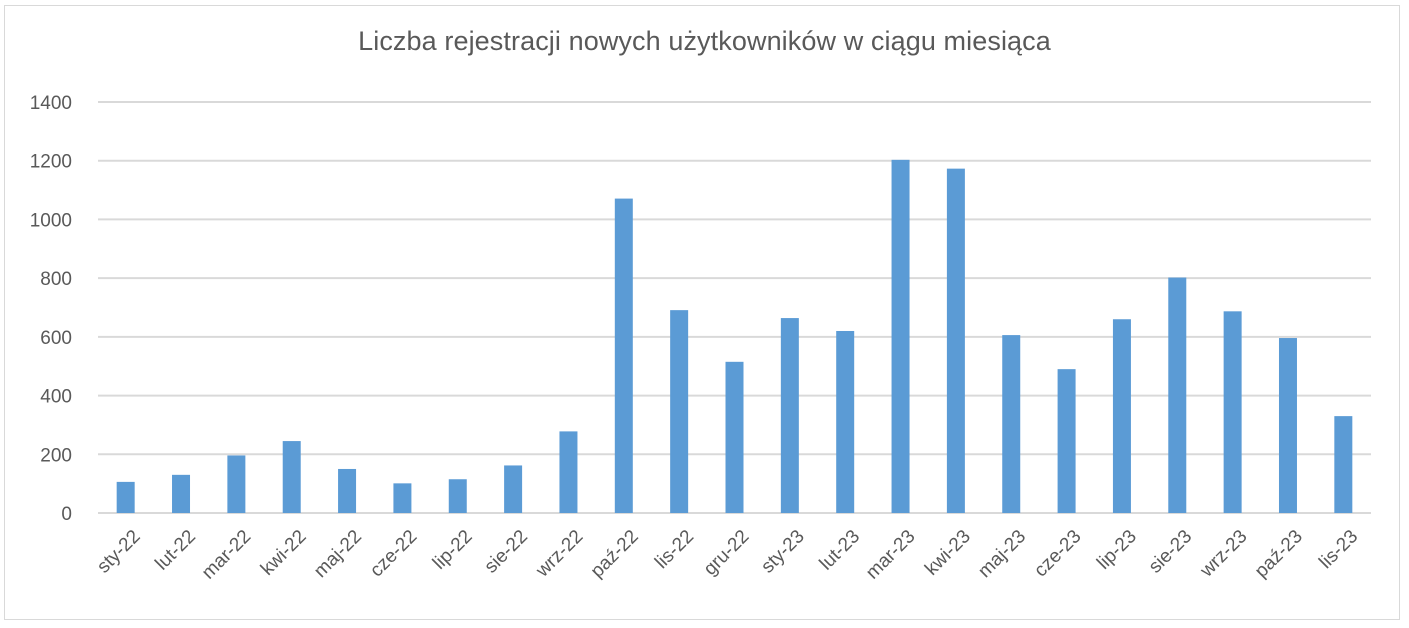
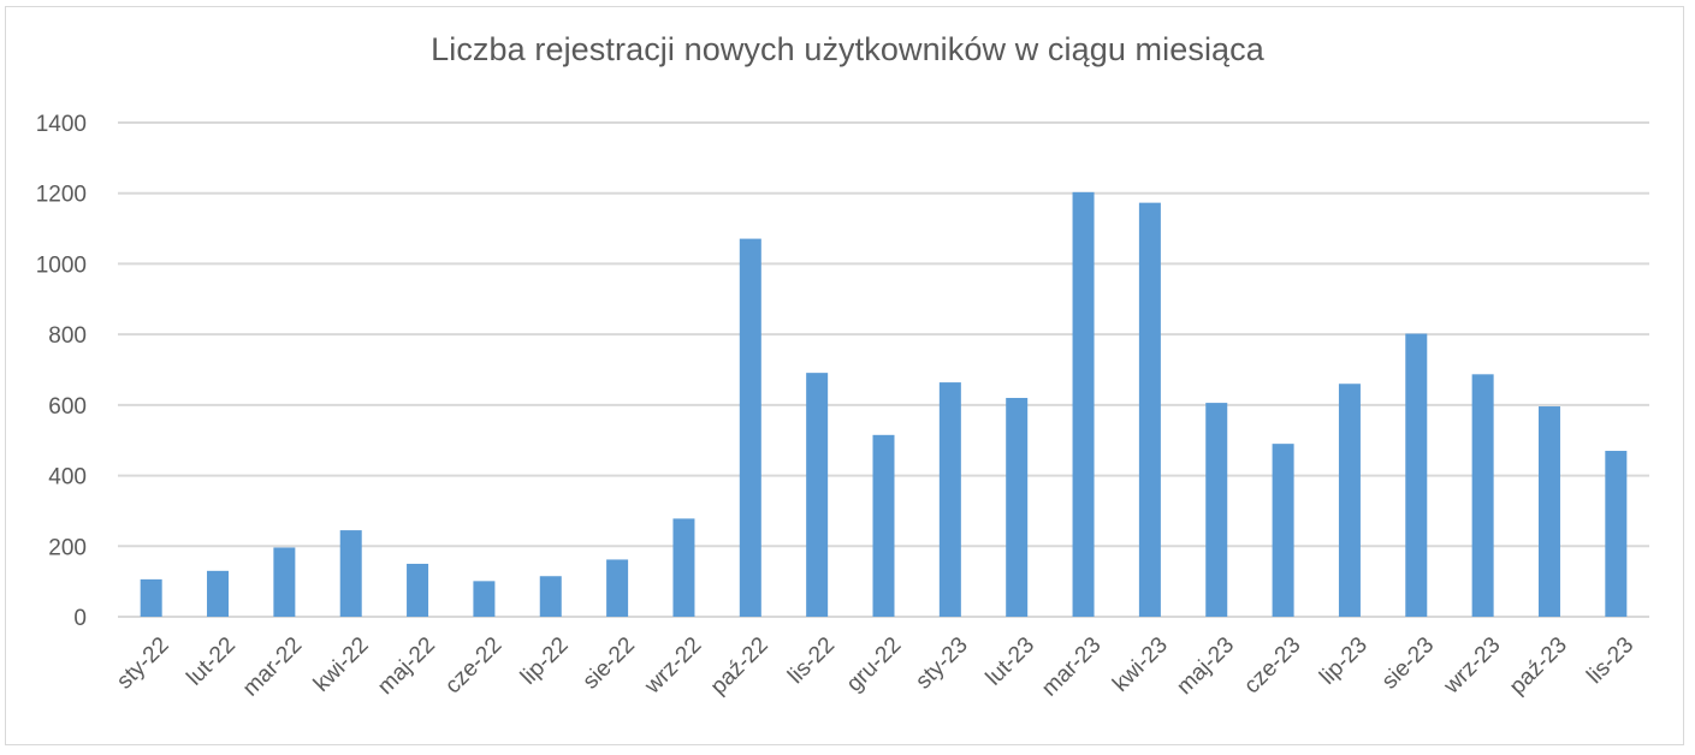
lis-23: 330 -> 470
